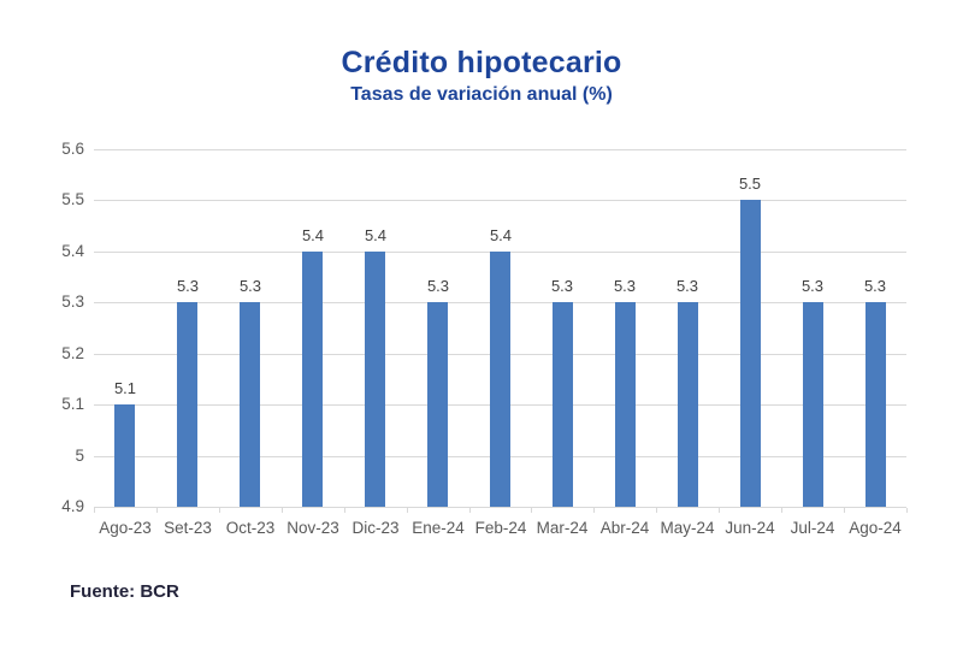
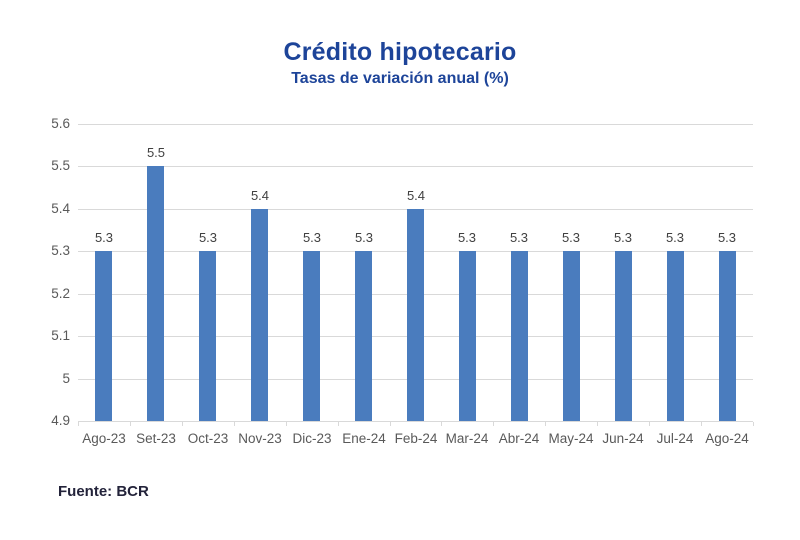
Ago-23: 5.1 -> 5.3
Set-23: 5.3 -> 5.5
Dic-23: 5.4 -> 5.3
Jun-24: 5.5 -> 5.3
